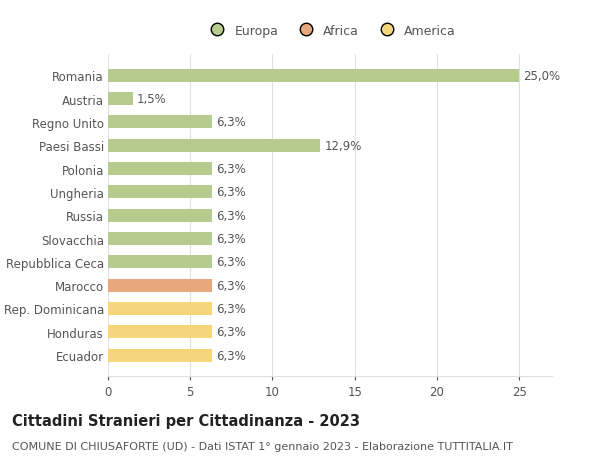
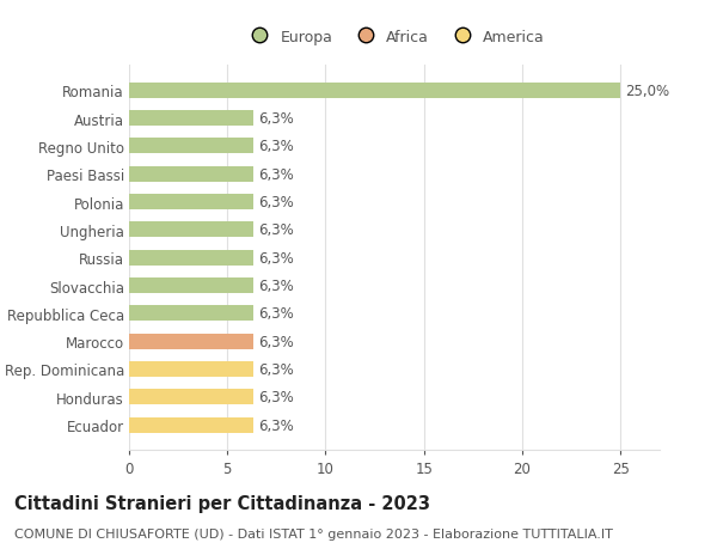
Austria: 1,5% -> 6,3%
Paesi Bassi: 12,9% -> 6,3%
